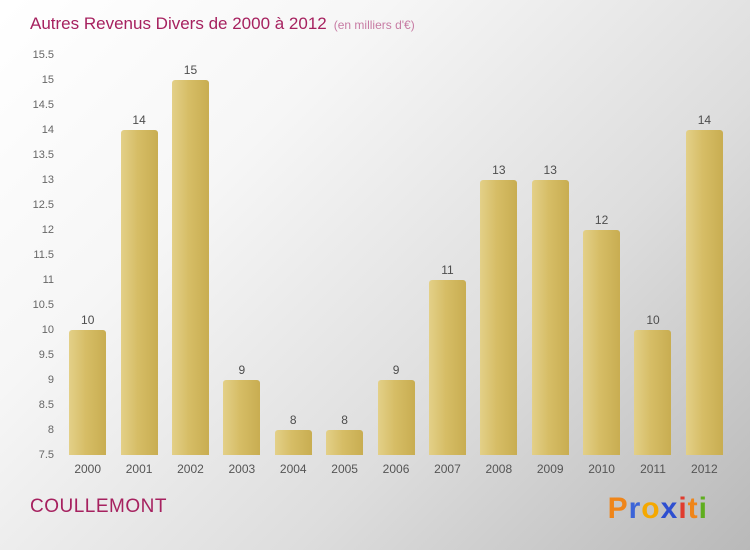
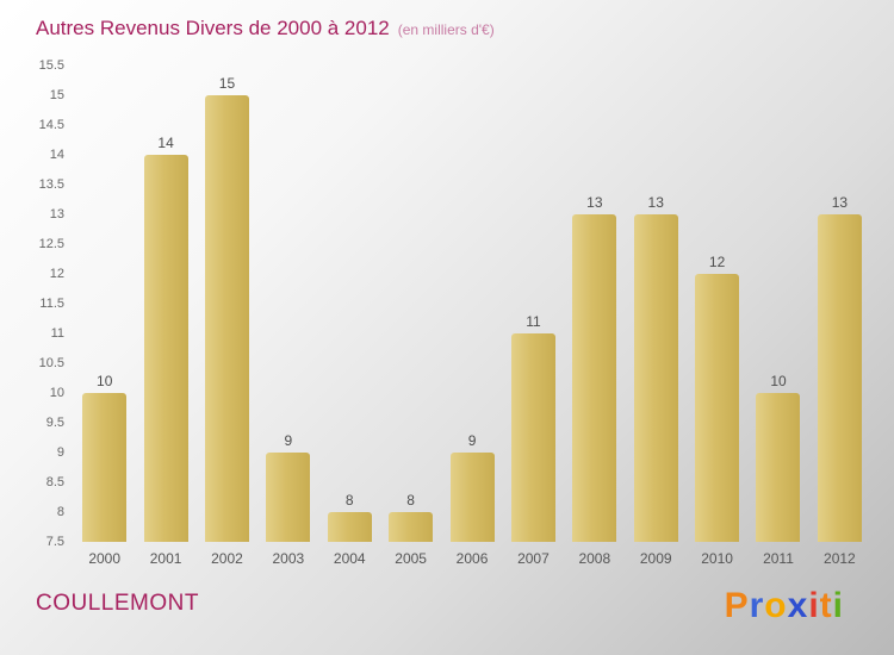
2012: 14 -> 13
